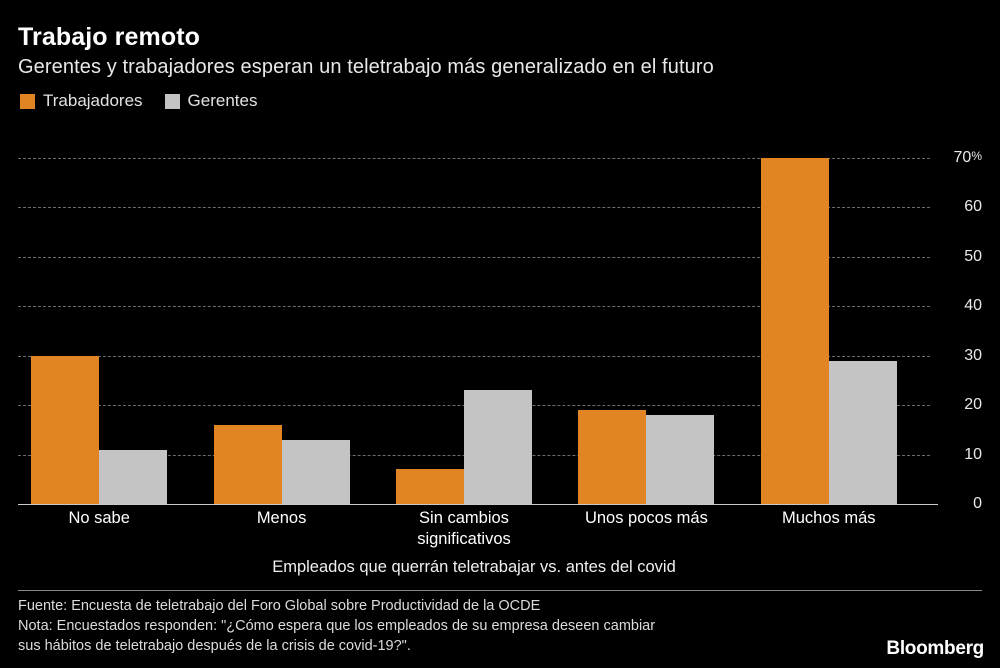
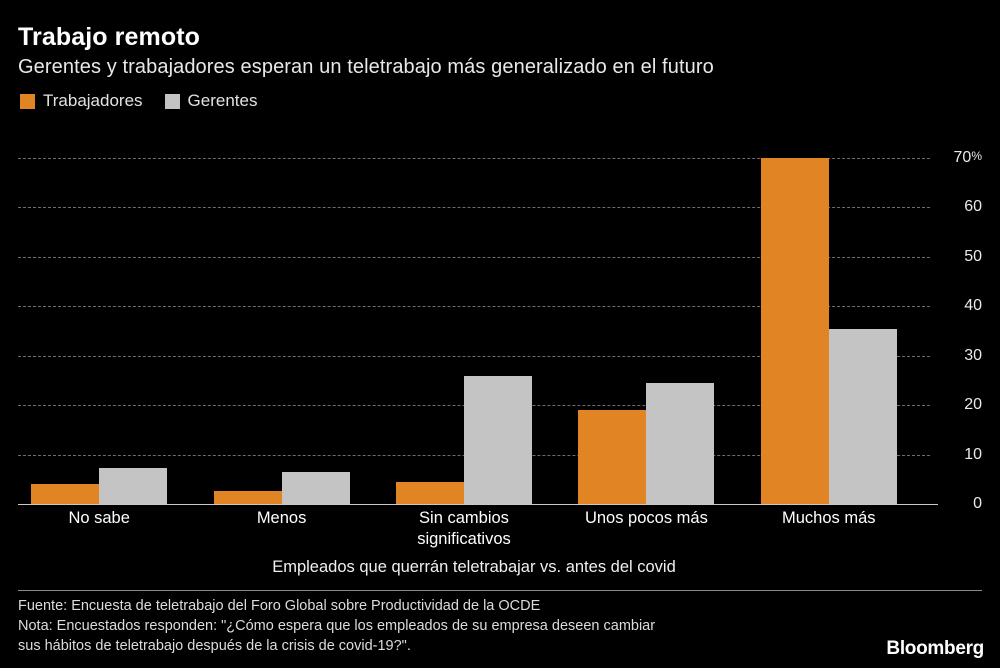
Trabajadores/No sabe: 30 -> 4
Gerentes/No sabe: 11 -> 7
Trabajadores/Menos: 16 -> 3
Gerentes/Menos: 13 -> 6
Trabajadores/Sin cambios significativos: 7 -> 4
Gerentes/Sin cambios significativos: 23 -> 26
Gerentes/Unos pocos más: 18 -> 24
Gerentes/Muchos más: 29 -> 36
